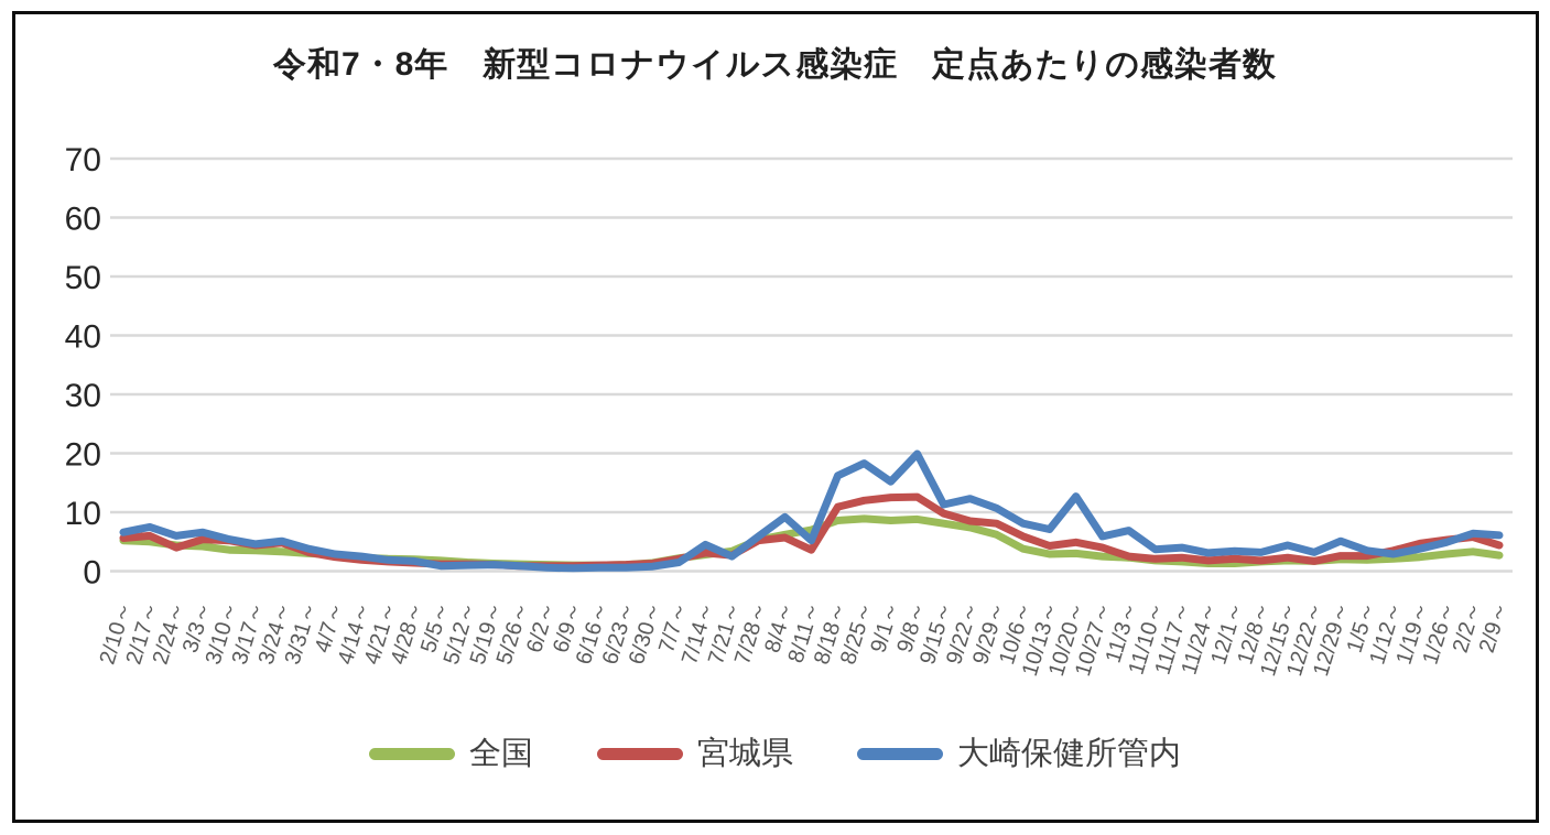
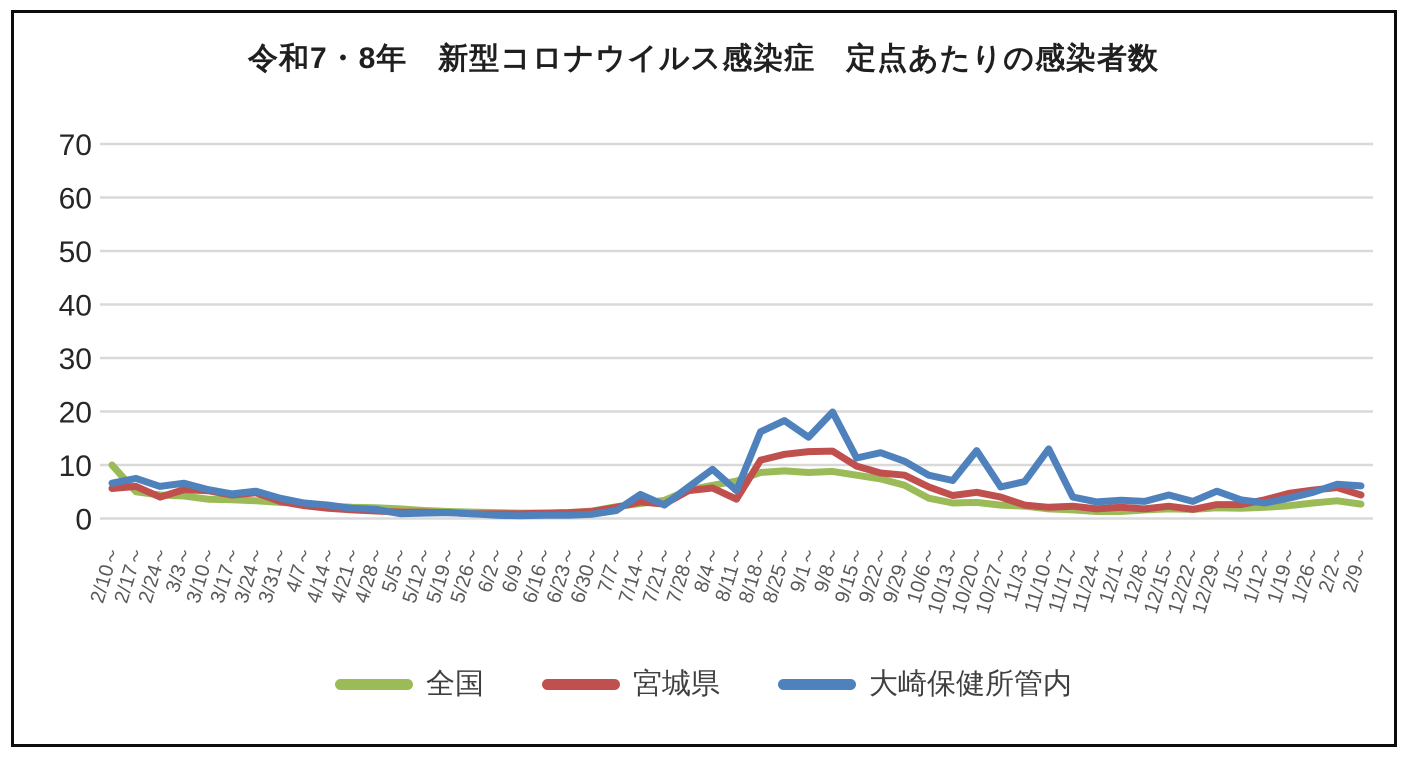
全国/2/10～: 5 -> 10
大崎保健所管内/11/10～: 4 -> 13
